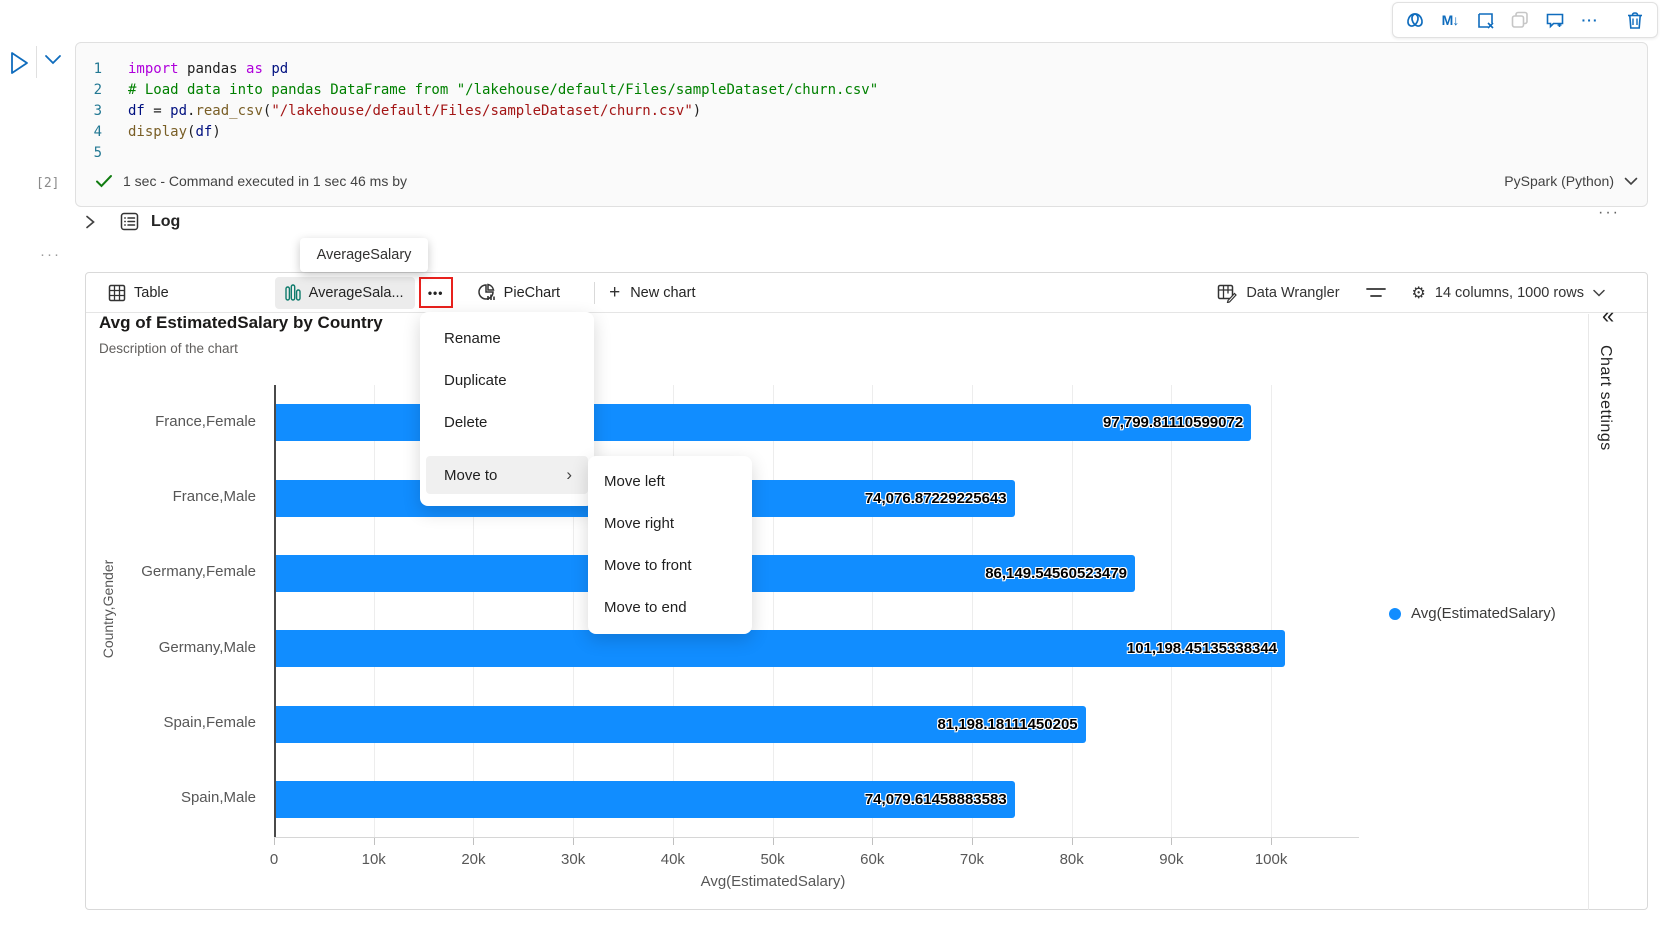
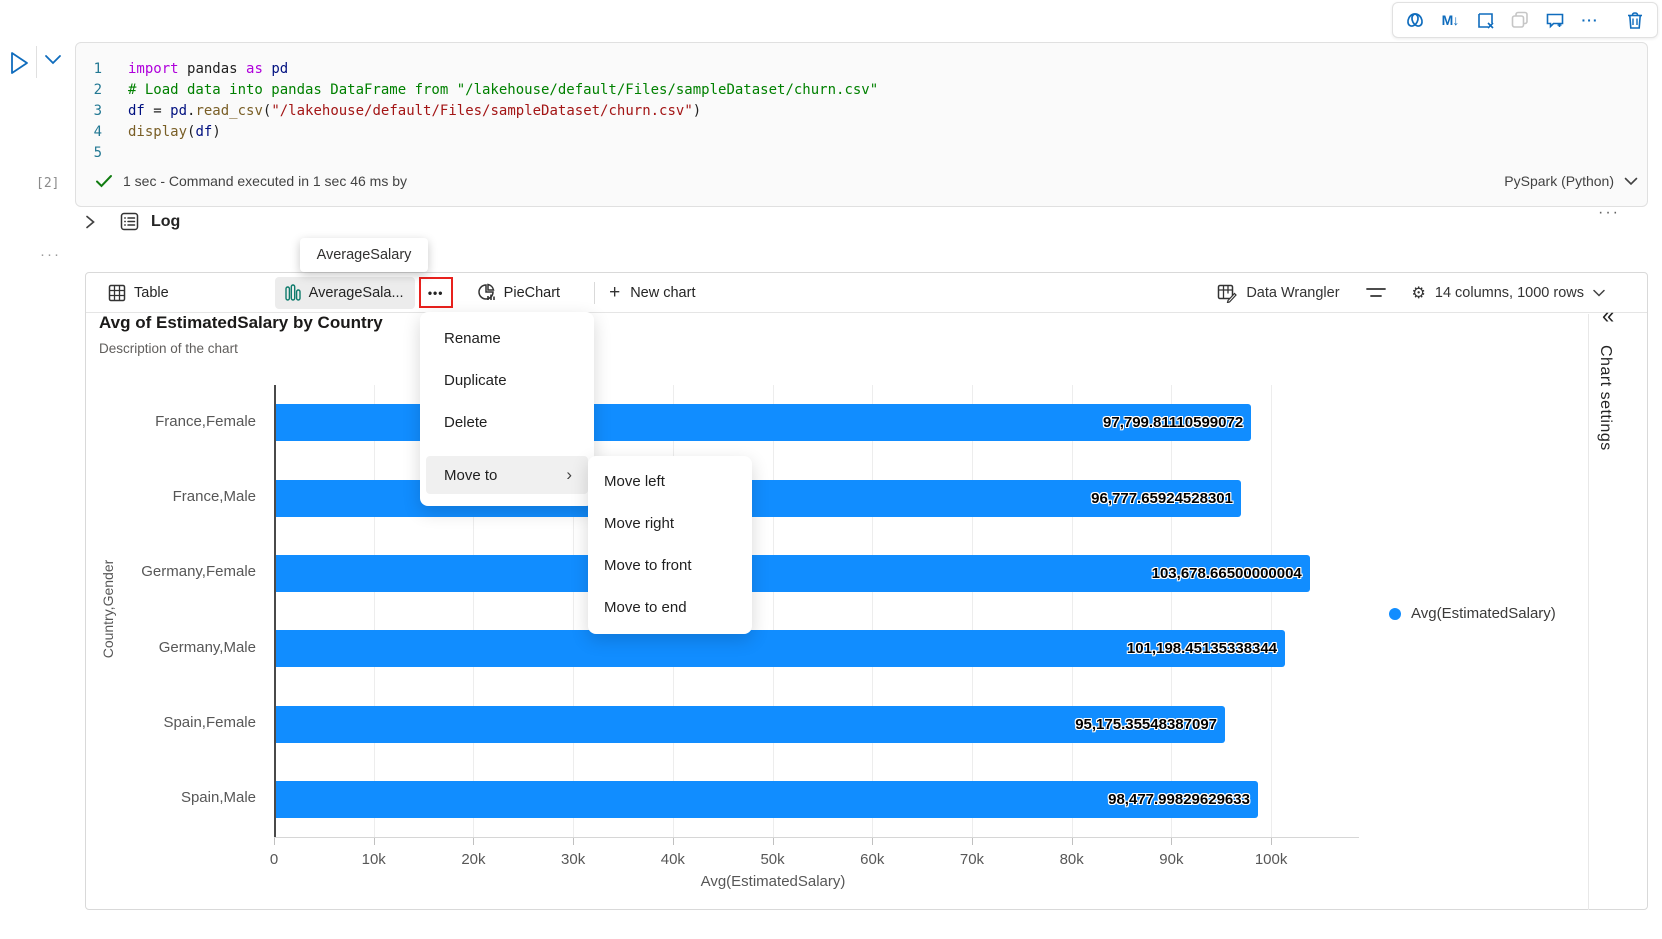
France,Male: 74,076.87229225643 -> 96,777.65924528301
Germany,Female: 86,149.54560523479 -> 103,678.66500000004
Spain,Female: 81,198.18111450205 -> 95,175.35548387097
Spain,Male: 74,079.61458883583 -> 98,477.99829629633
